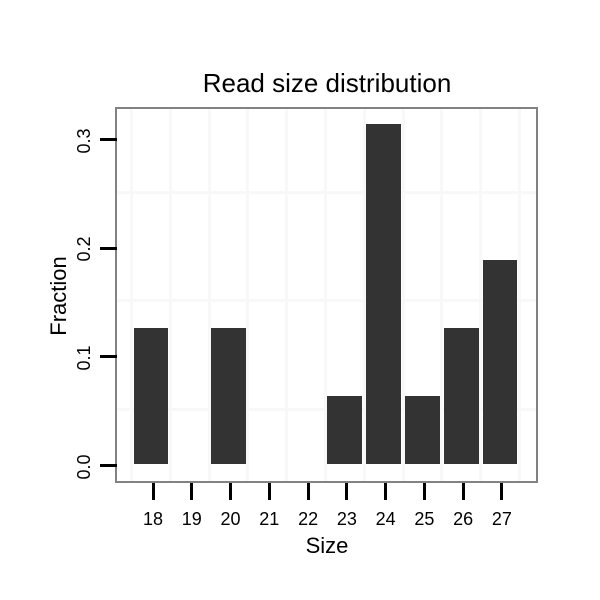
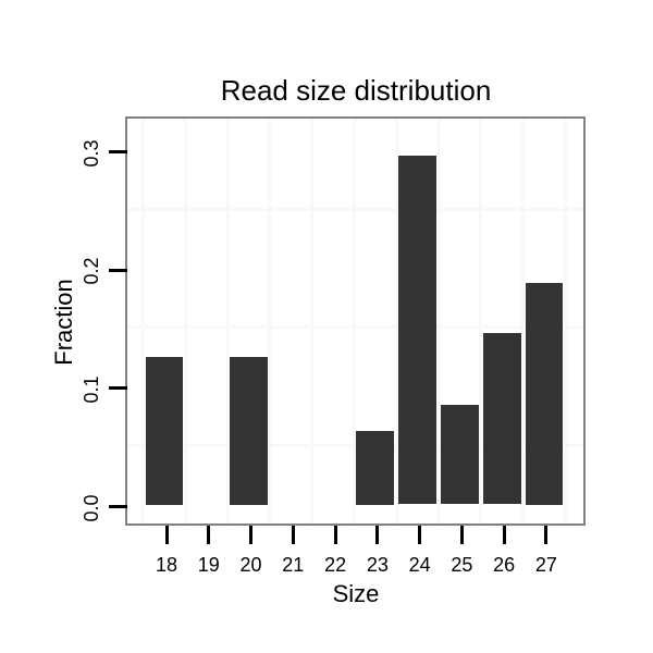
24: 0.312 -> 0.295
25: 0.062 -> 0.084
26: 0.125 -> 0.145
